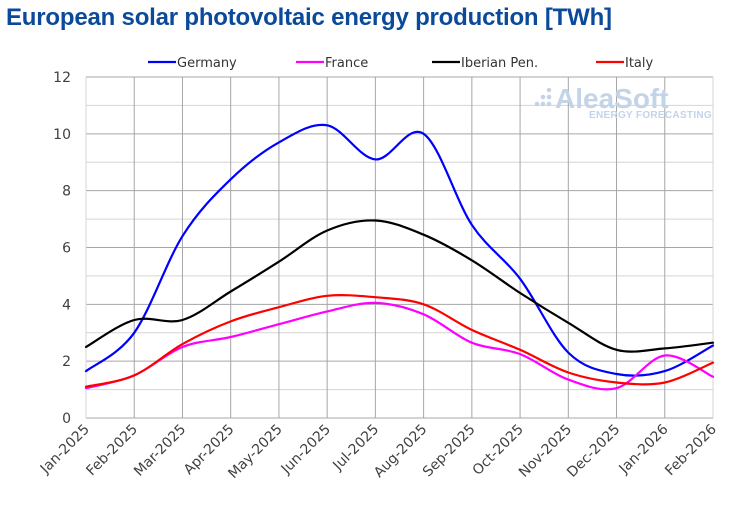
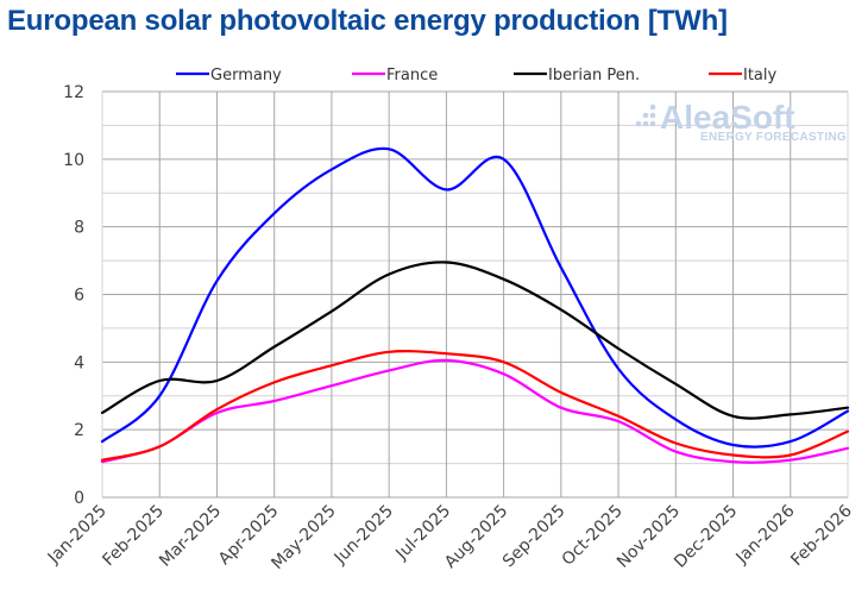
Germany/Oct-2025: 4.9 -> 3.8
France/Jan-2026: 2.2 -> 1.1
